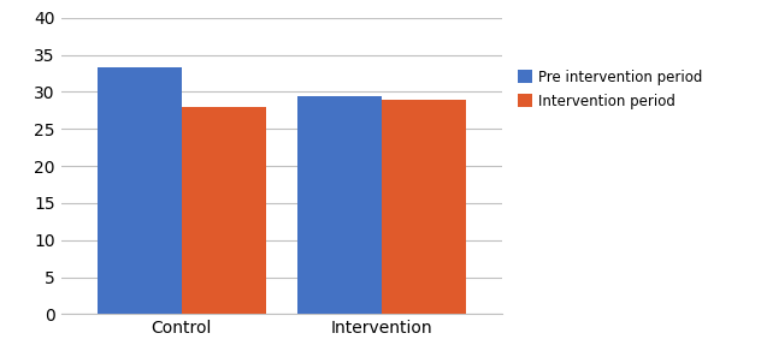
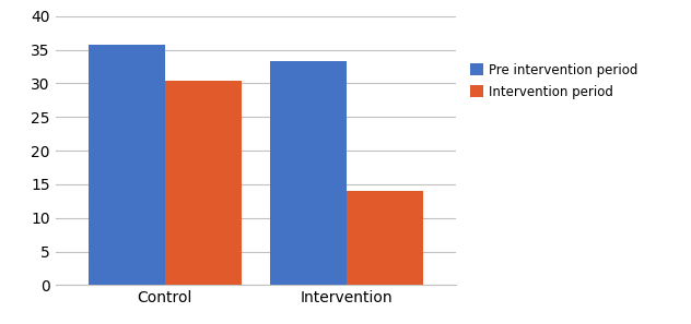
Pre intervention period/Control: 33.4 -> 35.8
Intervention period/Control: 28.0 -> 30.4
Pre intervention period/Intervention: 29.4 -> 33.4
Intervention period/Intervention: 29.0 -> 14.0
